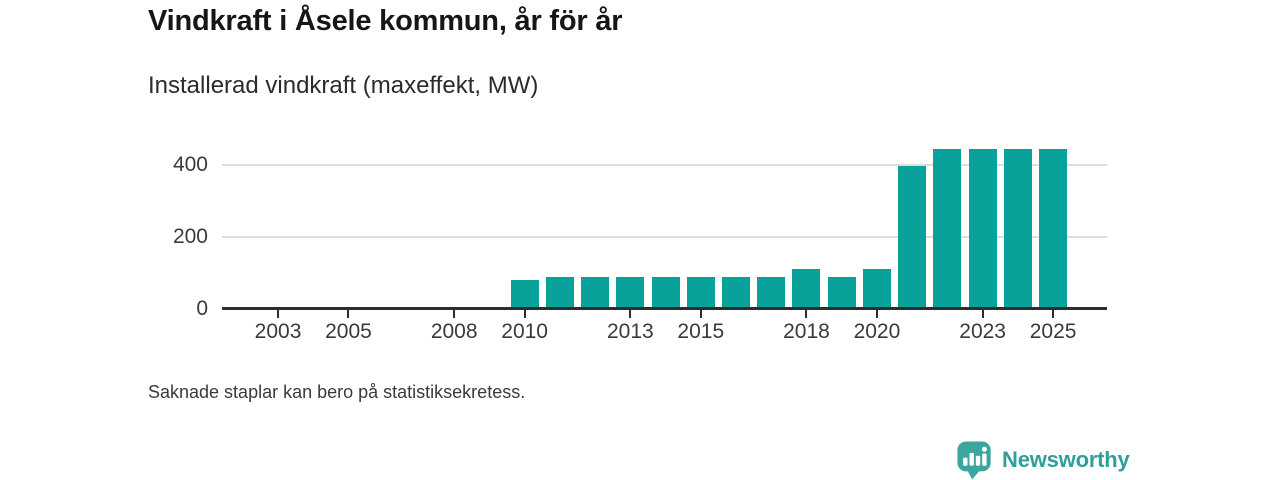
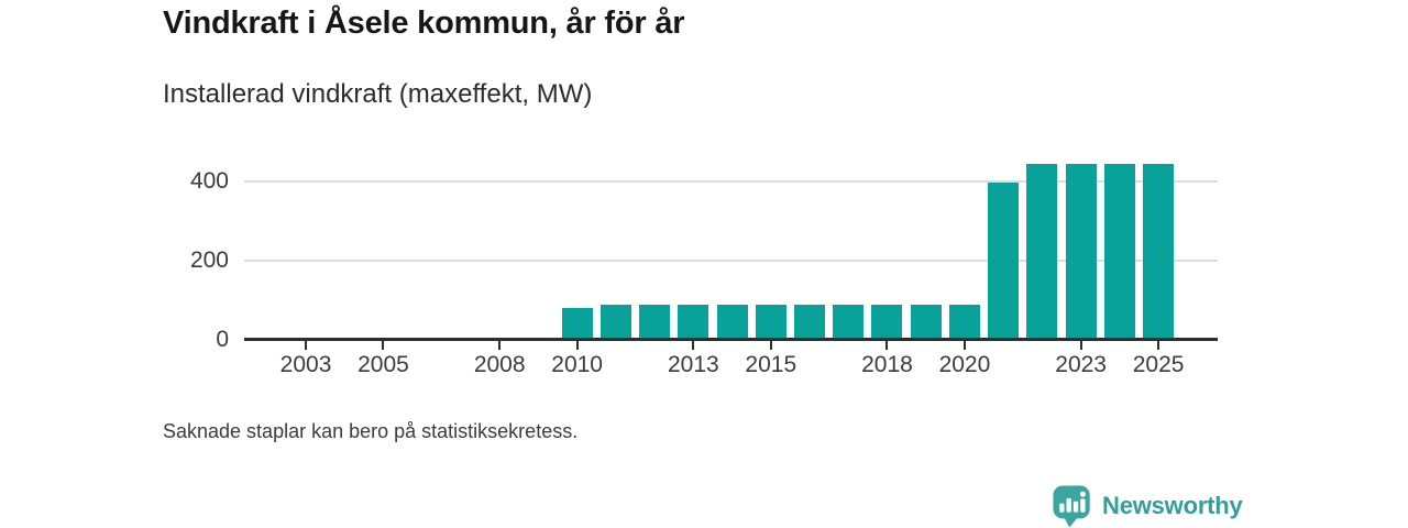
2018: 110 -> 90
2020: 110 -> 90
